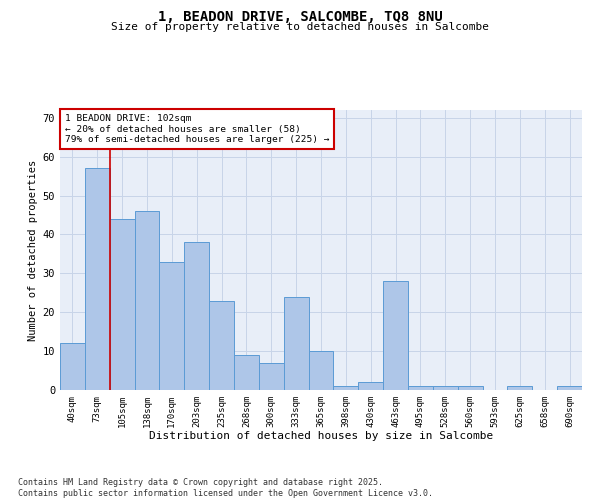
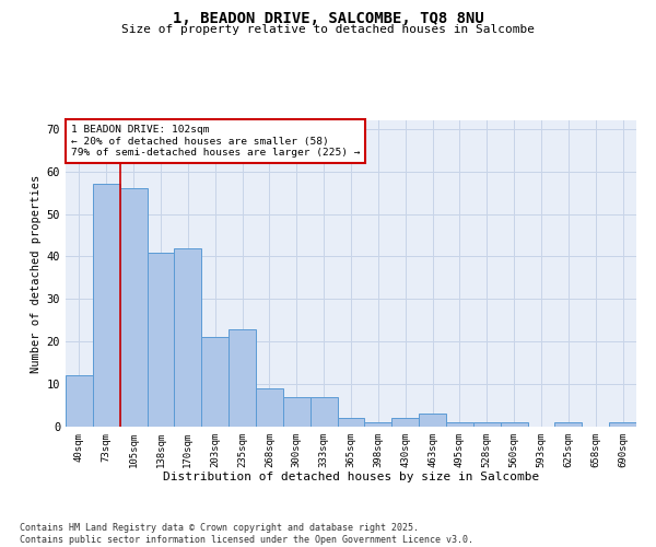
105sqm: 44 -> 56
138sqm: 46 -> 41
170sqm: 33 -> 42
203sqm: 38 -> 21
333sqm: 24 -> 7
365sqm: 10 -> 2
463sqm: 28 -> 3
